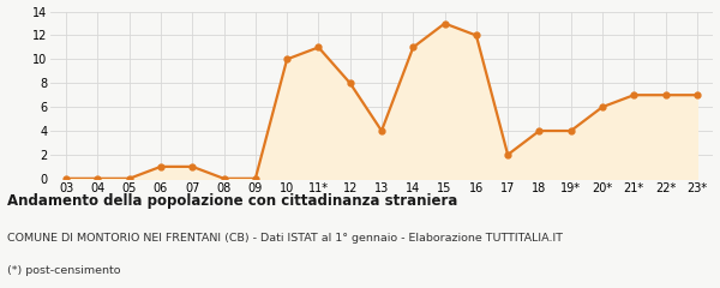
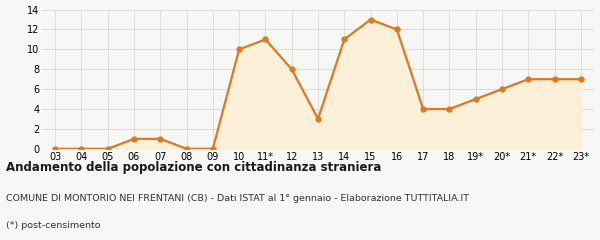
13: 4 -> 3
17: 2 -> 4
19*: 4 -> 5
